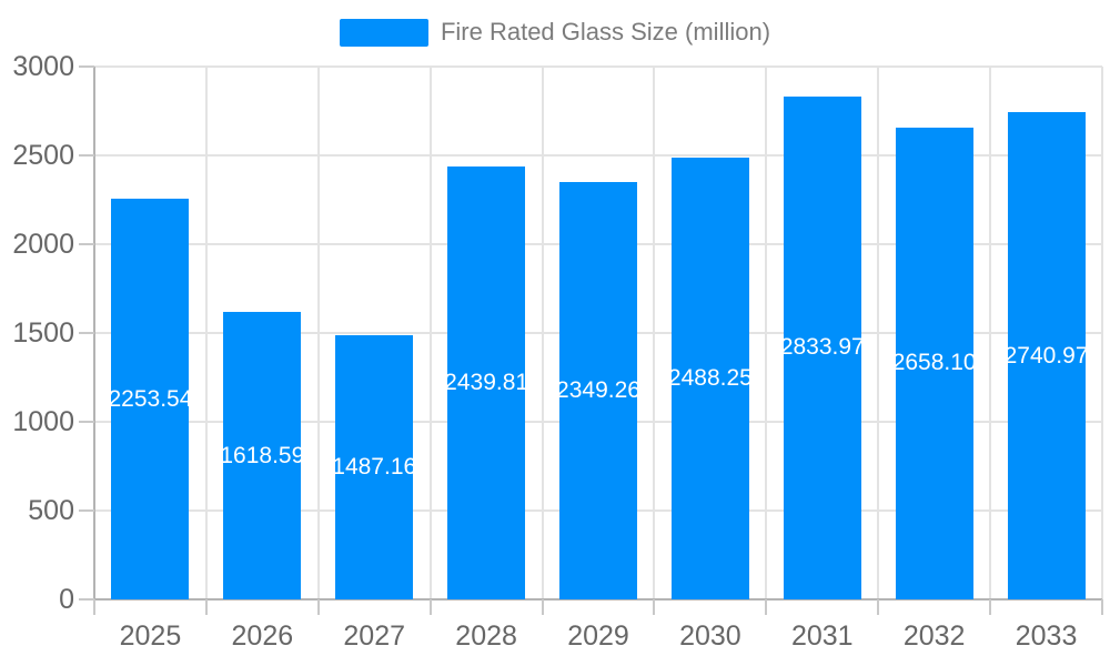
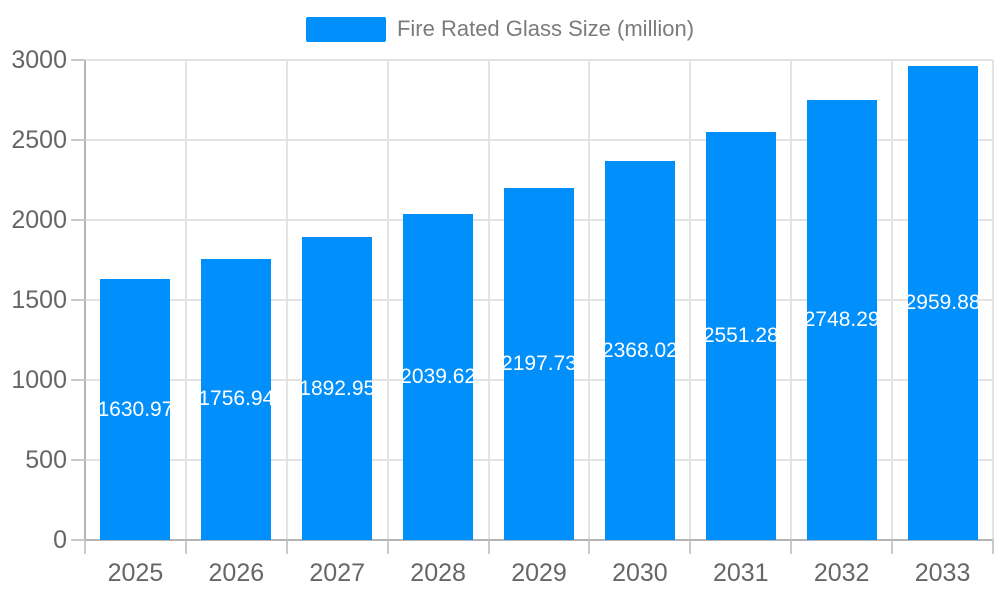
2025: 2253.54 -> 1630.97
2026: 1618.59 -> 1756.94
2027: 1487.16 -> 1892.95
2028: 2439.81 -> 2039.62
2029: 2349.26 -> 2197.73
2030: 2488.25 -> 2368.02
2031: 2833.97 -> 2551.28
2032: 2658.10 -> 2748.29
2033: 2740.97 -> 2959.88
